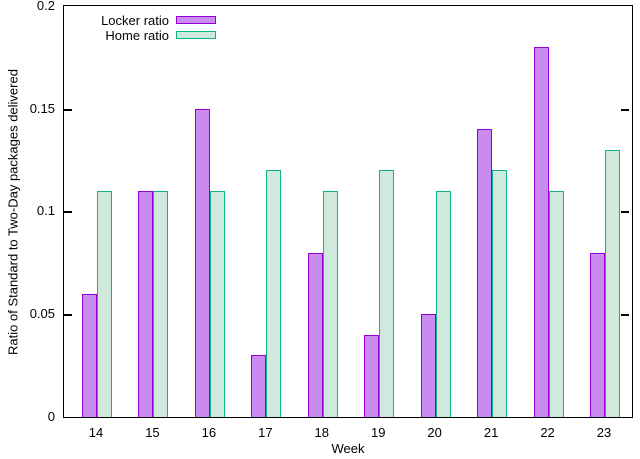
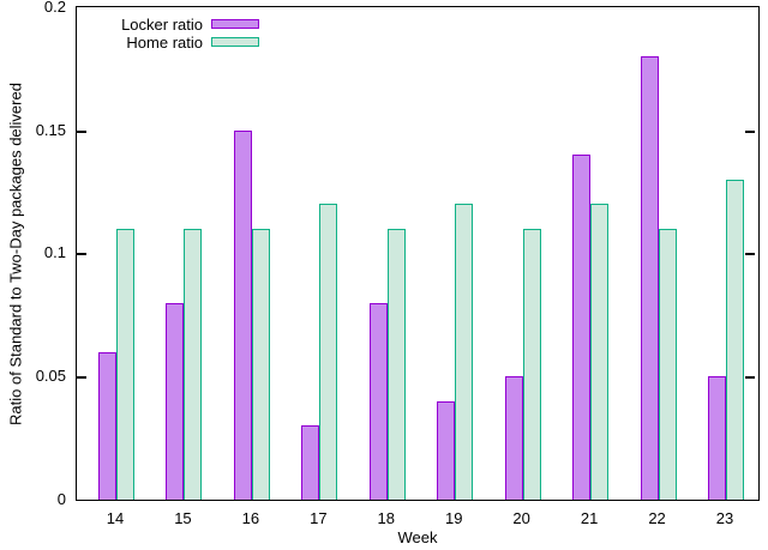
Locker ratio/15: 0.11 -> 0.08
Locker ratio/23: 0.08 -> 0.05
